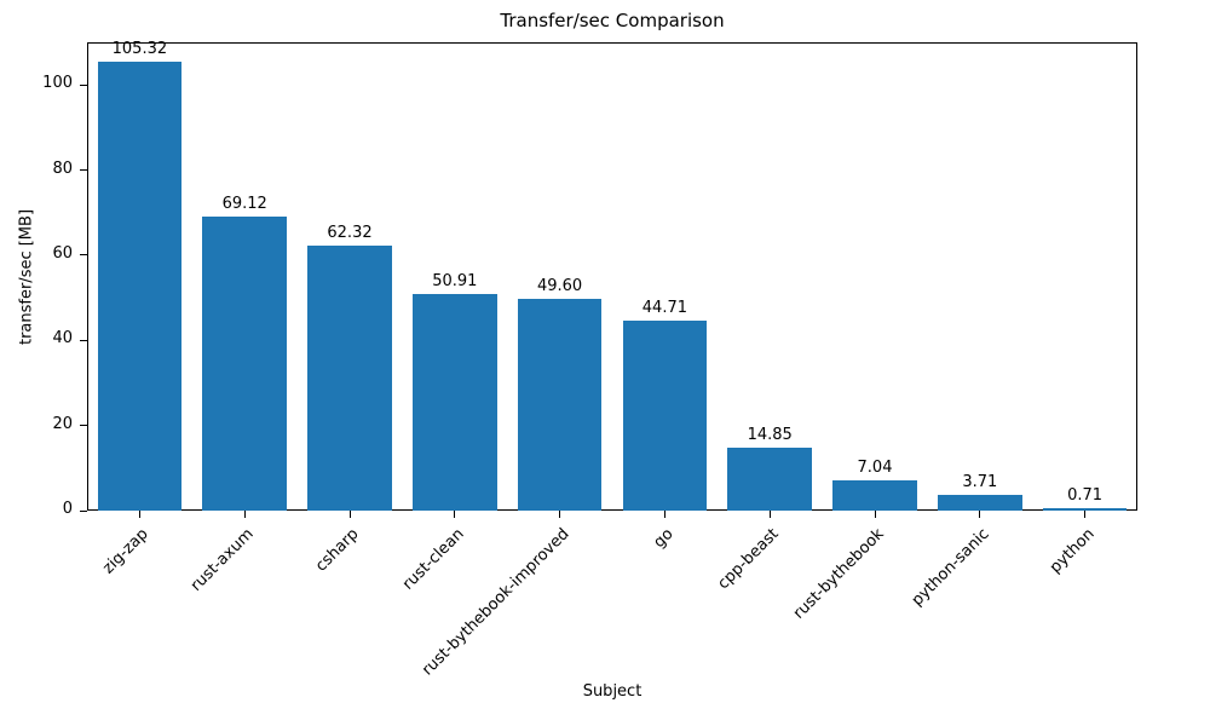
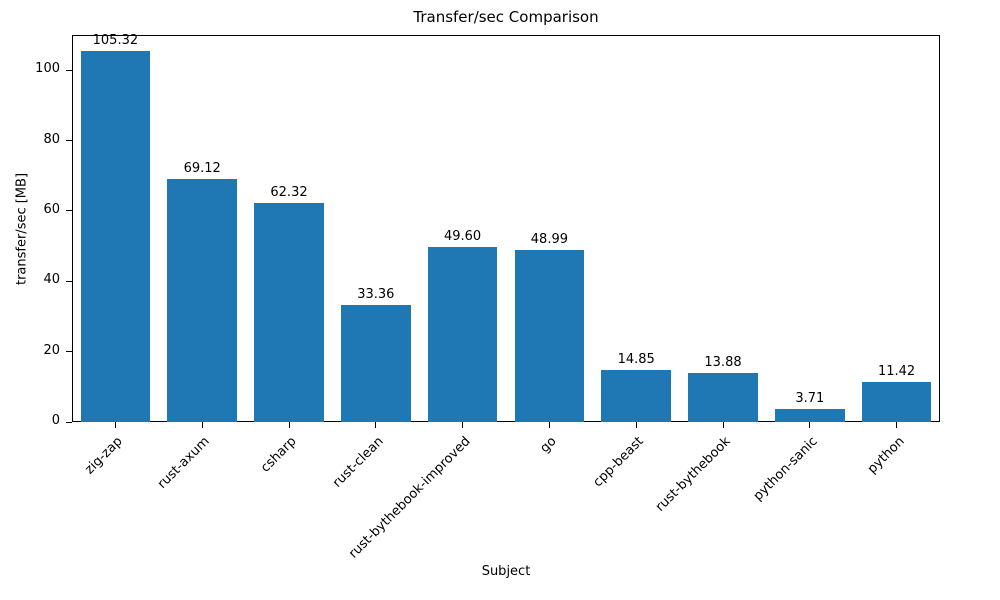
rust-clean: 50.91 -> 33.36
go: 44.71 -> 48.99
rust-bythebook: 7.04 -> 13.88
python: 0.71 -> 11.42
